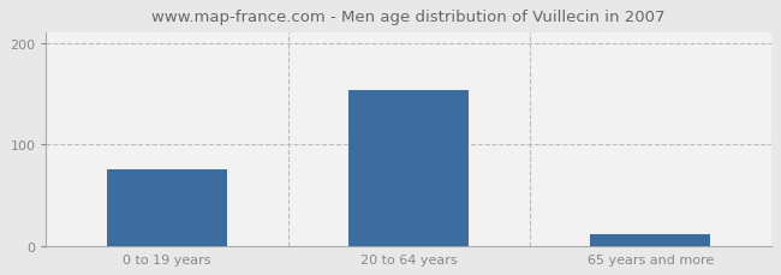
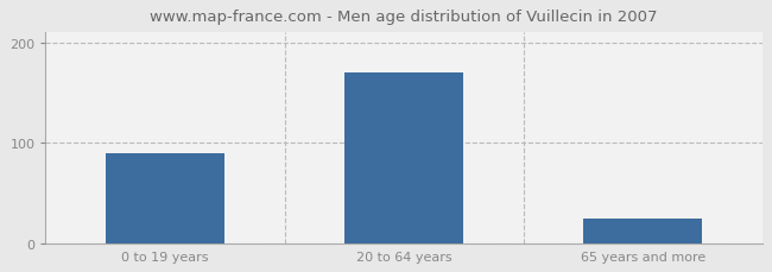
0 to 19 years: 76 -> 90
20 to 64 years: 154 -> 170
65 years and more: 12 -> 25
